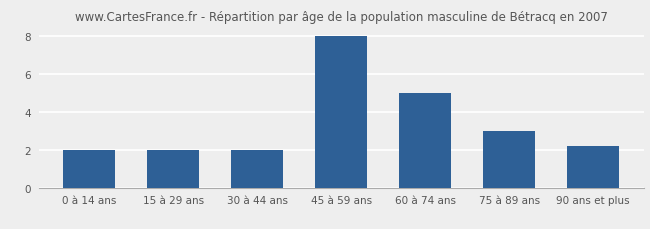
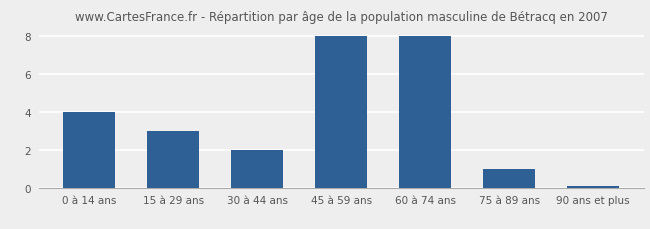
0 à 14 ans: 2.0 -> 4.0
15 à 29 ans: 2.0 -> 3.0
60 à 74 ans: 5.0 -> 8.0
75 à 89 ans: 3.0 -> 1.0
90 ans et plus: 2.2 -> 0.1
